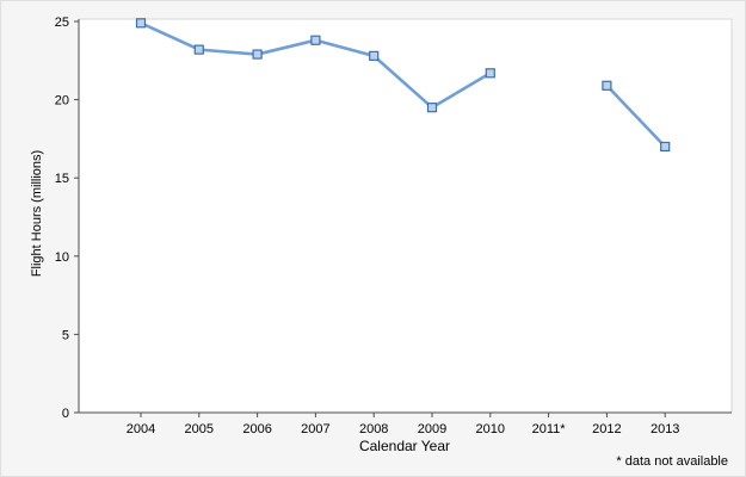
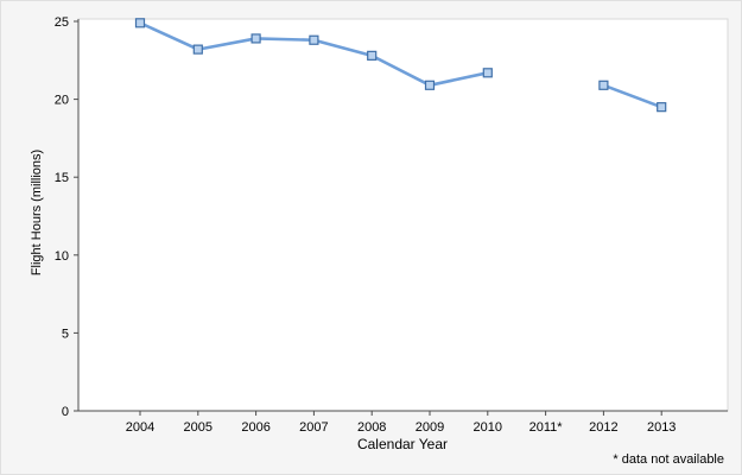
2006: 22.9 -> 23.9
2009: 19.5 -> 20.9
2013: 17.0 -> 19.5
